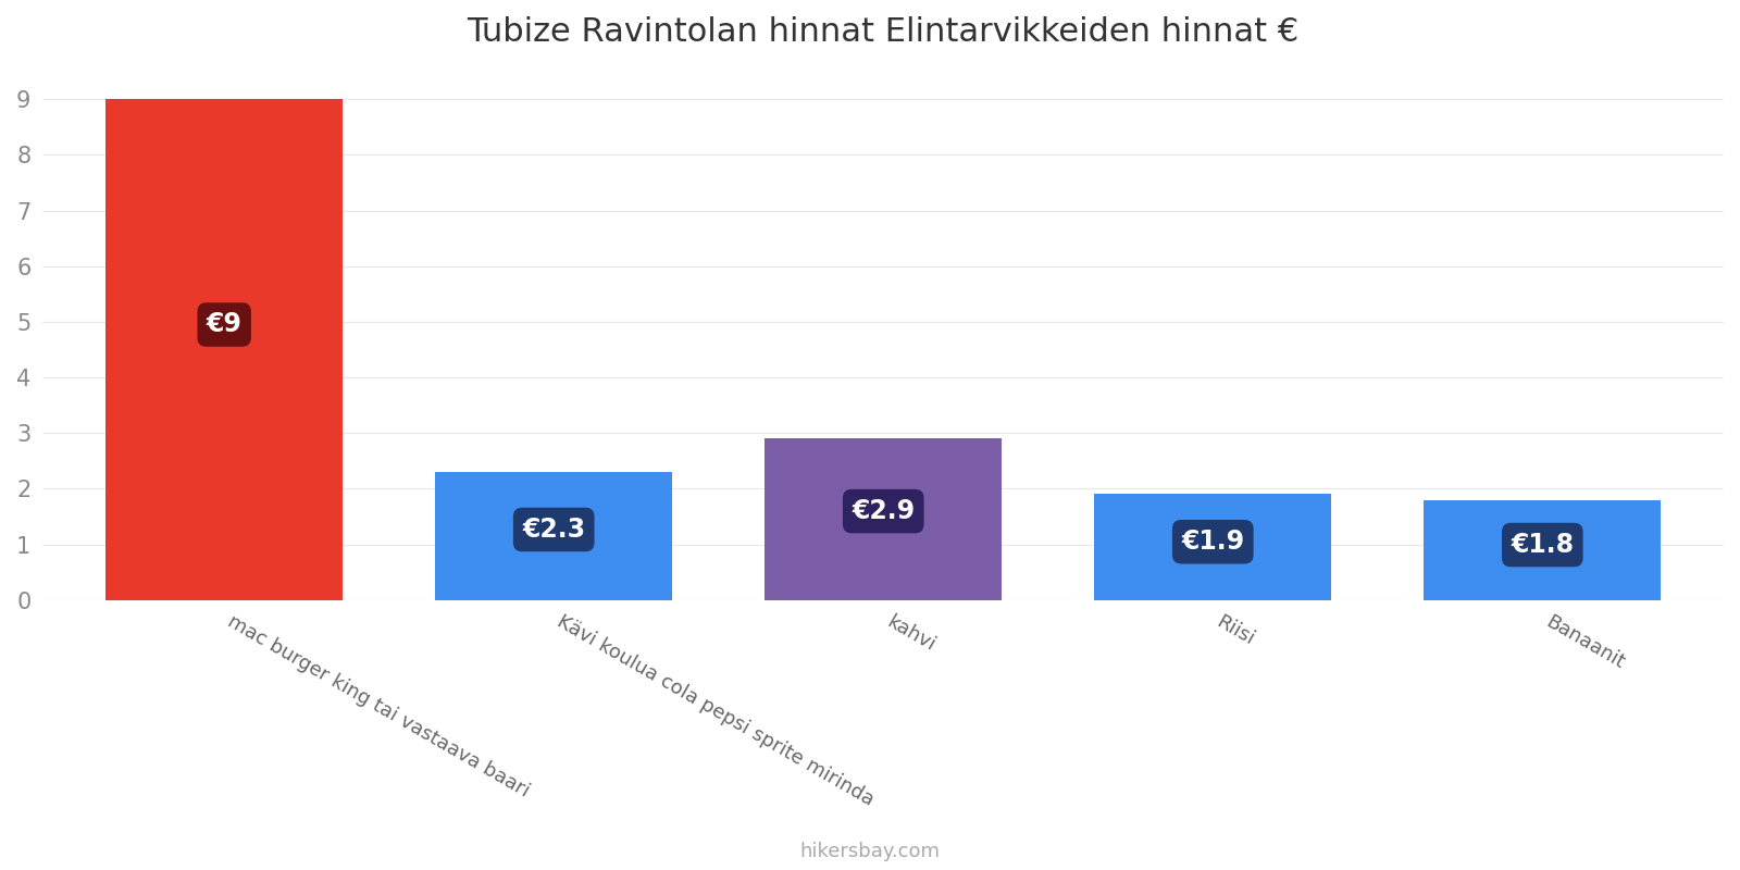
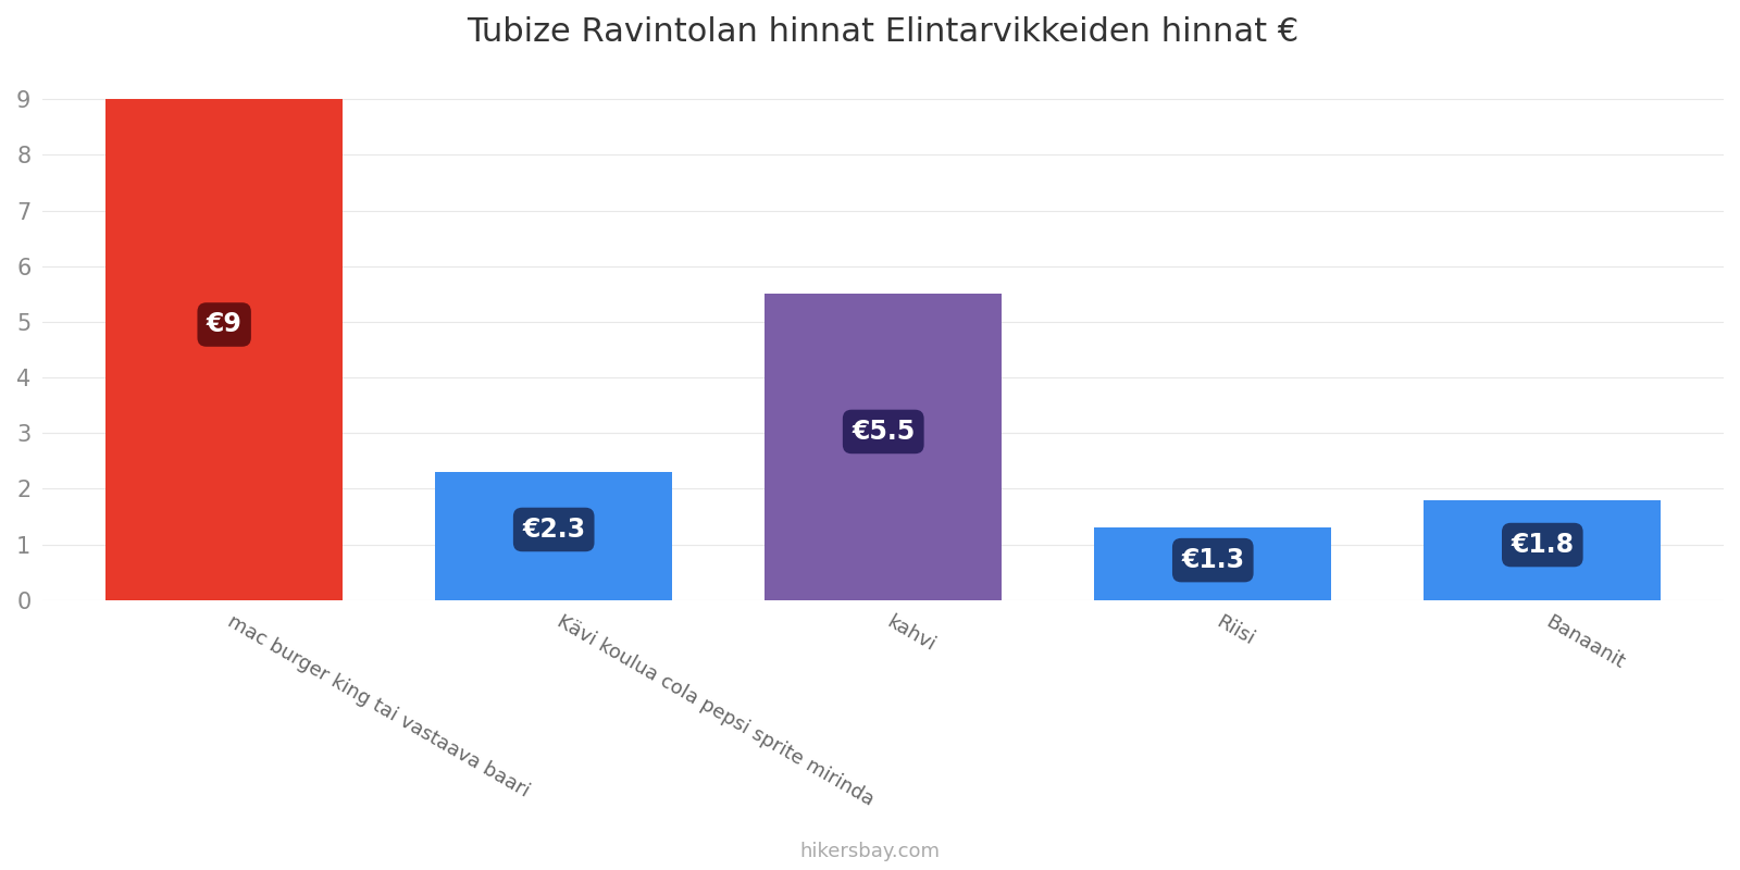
kahvi: €2.9 -> €5.5
Riisi: €1.9 -> €1.3
